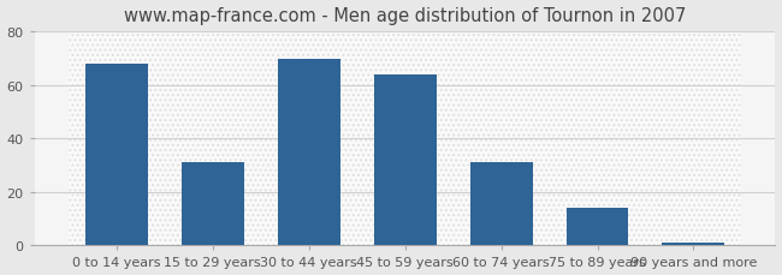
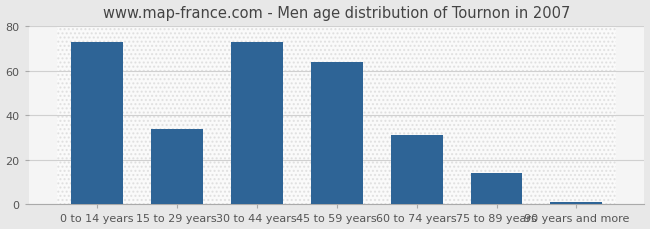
0 to 14 years: 68 -> 73
15 to 29 years: 31 -> 34
30 to 44 years: 70 -> 73
